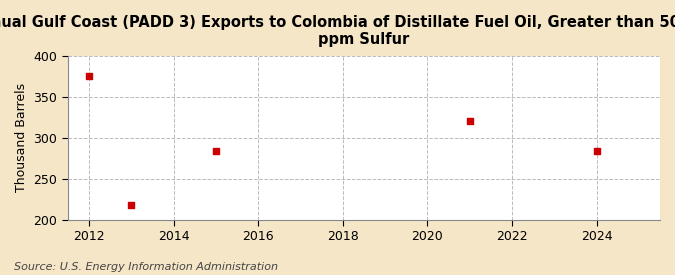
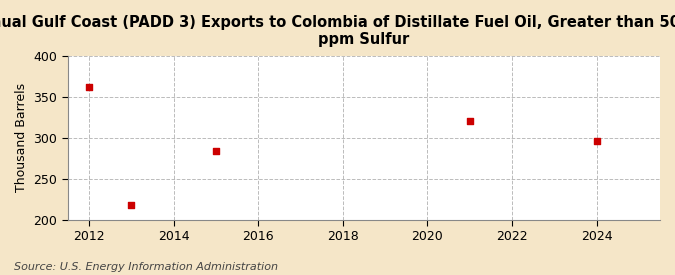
2012: 375 -> 362
2024: 284 -> 296
